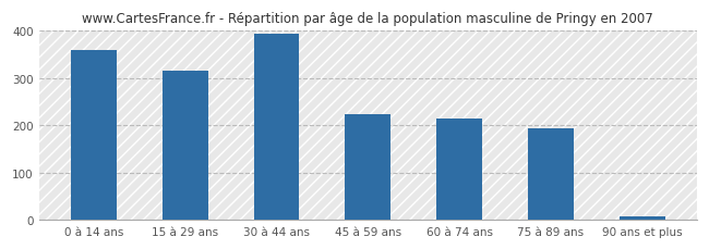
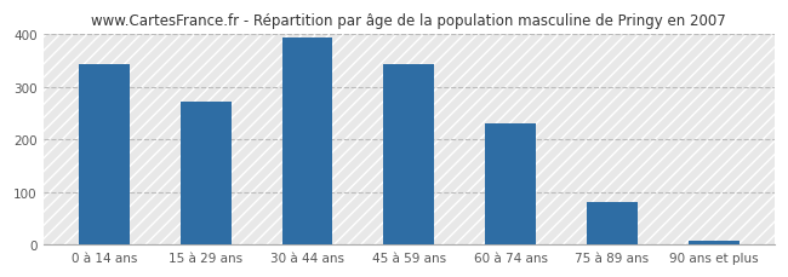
0 à 14 ans: 360 -> 343
15 à 29 ans: 315 -> 272
45 à 59 ans: 225 -> 343
60 à 74 ans: 215 -> 231
75 à 89 ans: 195 -> 82
